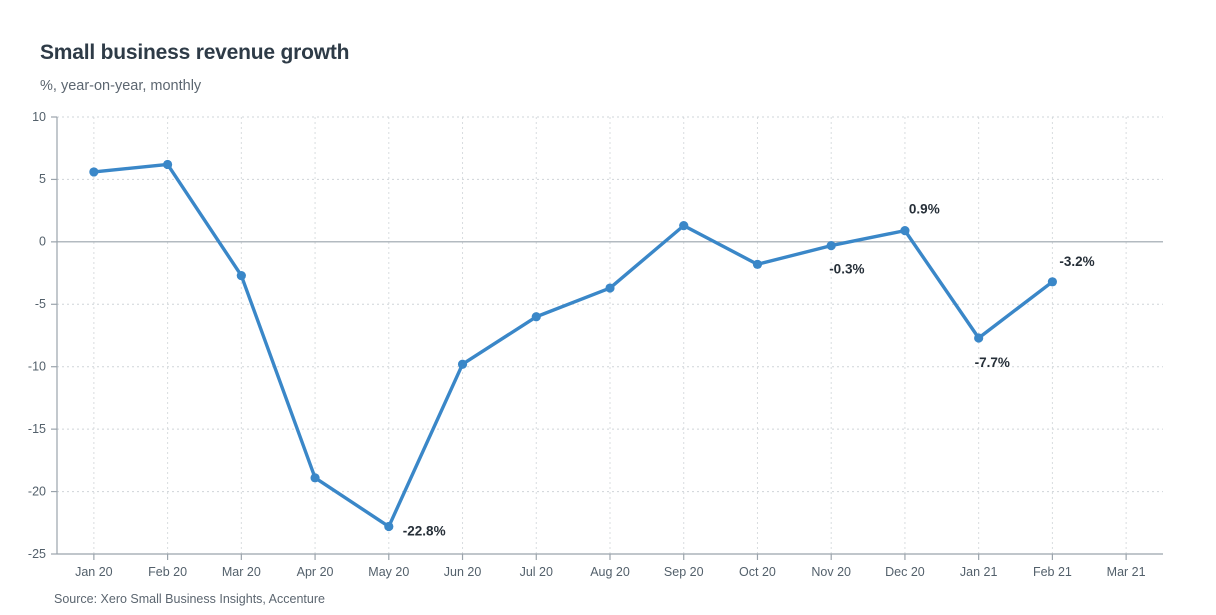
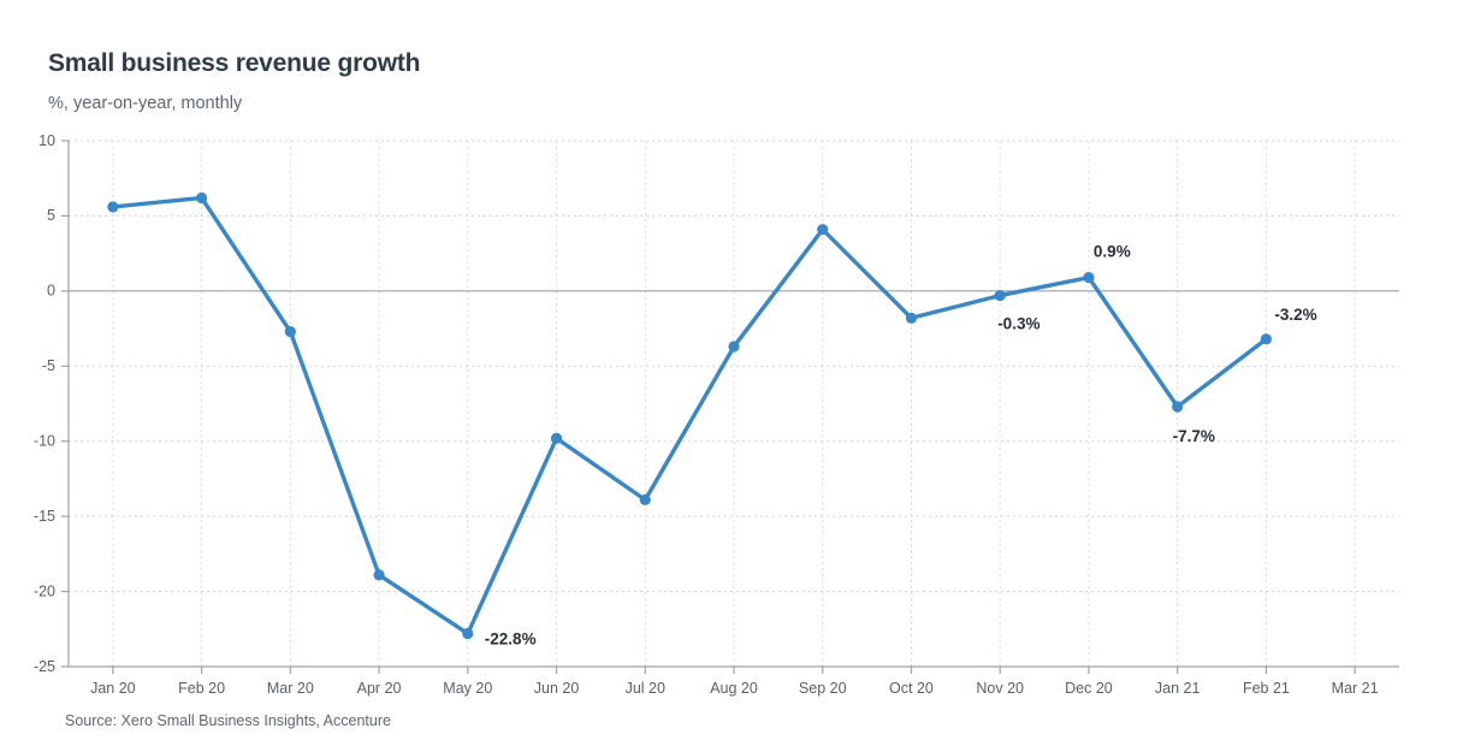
Jul 20: -6.0 -> -13.9
Sep 20: 1.3 -> 4.1
